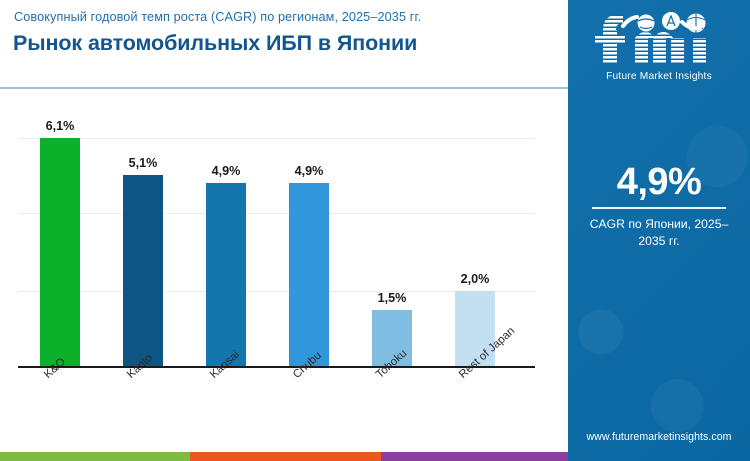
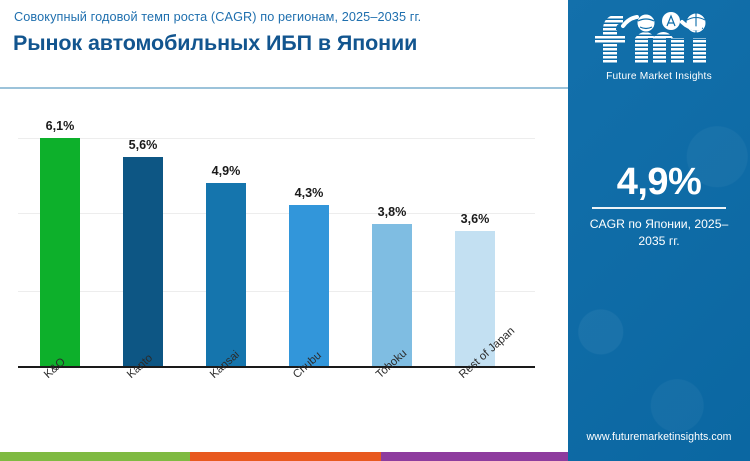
Kanto: 5,1% -> 5,6%
Chubu: 4,9% -> 4,3%
Tohoku: 1,5% -> 3,8%
Rest of Japan: 2,0% -> 3,6%
